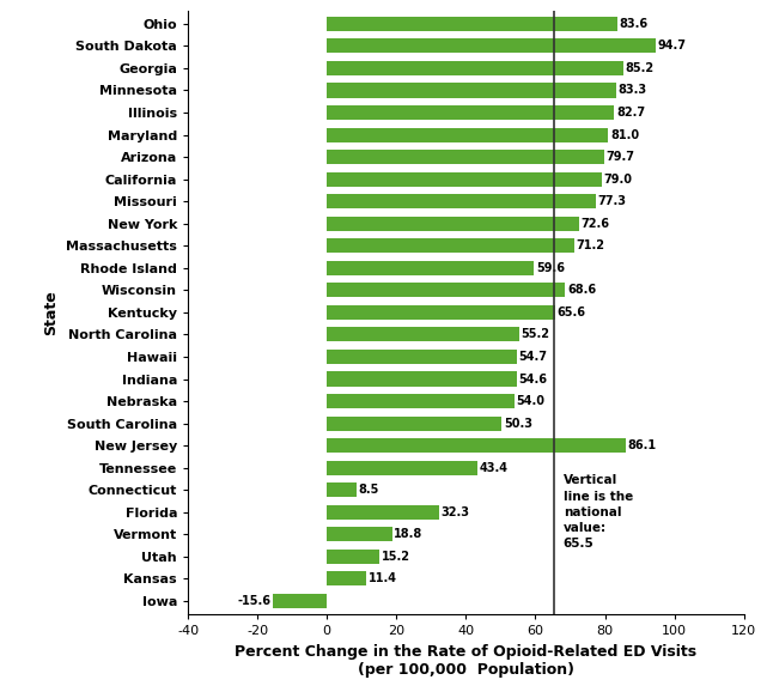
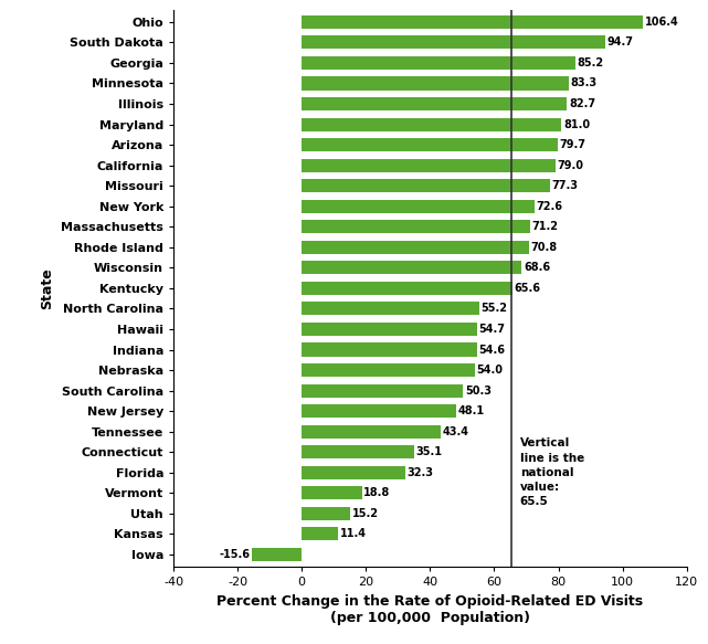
Ohio: 83.6 -> 106.4
Rhode Island: 59.6 -> 70.8
New Jersey: 86.1 -> 48.1
Connecticut: 8.5 -> 35.1
